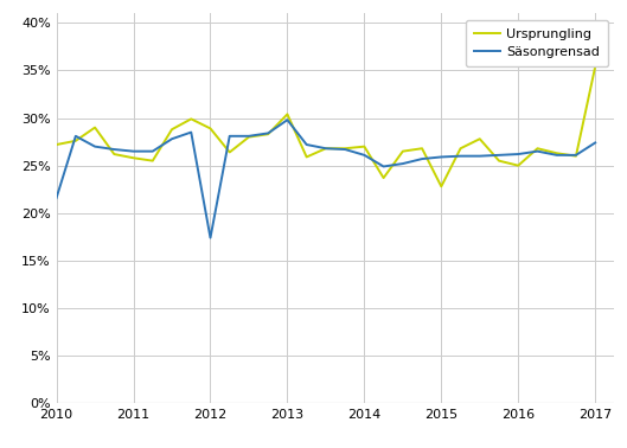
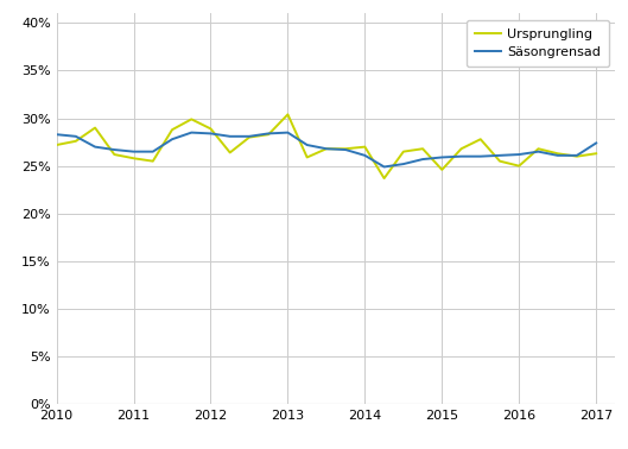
Säsongrensad/2010: 21.6% -> 28.3%
Säsongrensad/2012: 17.4% -> 28.4%
Säsongrensad/2013: 29.8% -> 28.5%
Ursprungling/2015: 22.8% -> 24.6%
Ursprungling/2017: 35.4% -> 26.3%
